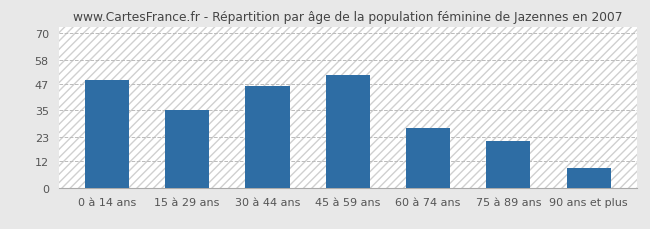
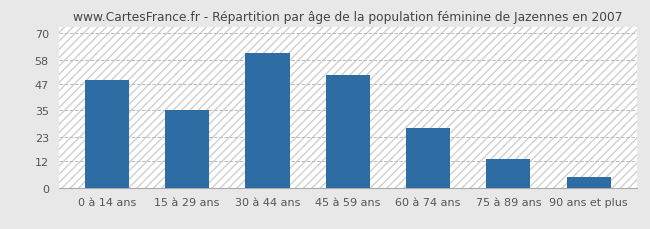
30 à 44 ans: 46 -> 61
75 à 89 ans: 21 -> 13
90 ans et plus: 9 -> 5
